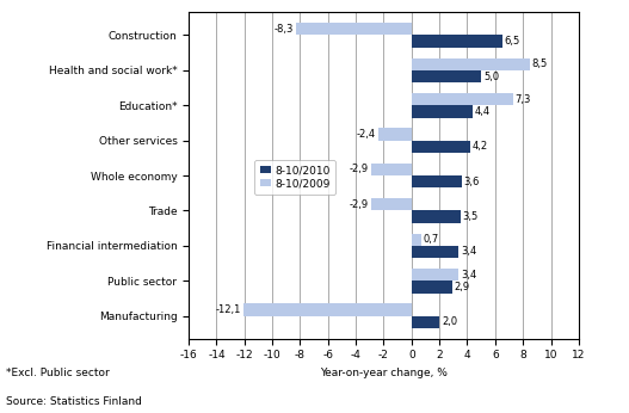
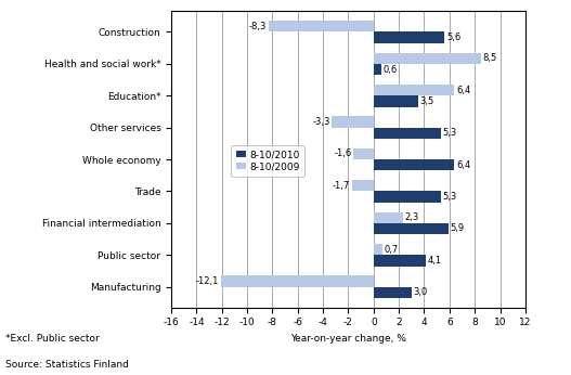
8-10/2010/Construction: 6,5 -> 5,6
8-10/2010/Health and social work*: 5,0 -> 0,6
8-10/2009/Education*: 7,3 -> 6,4
8-10/2010/Education*: 4,4 -> 3,5
8-10/2009/Other services: -2,4 -> -3,3
8-10/2010/Other services: 4,2 -> 5,3
8-10/2009/Whole economy: -2,9 -> -1,6
8-10/2010/Whole economy: 3,6 -> 6,4
8-10/2009/Trade: -2,9 -> -1,7
8-10/2010/Trade: 3,5 -> 5,3
8-10/2009/Financial intermediation: 0,7 -> 2,3
8-10/2010/Financial intermediation: 3,4 -> 5,9
8-10/2009/Public sector: 3,4 -> 0,7
8-10/2010/Public sector: 2,9 -> 4,1
8-10/2010/Manufacturing: 2,0 -> 3,0
